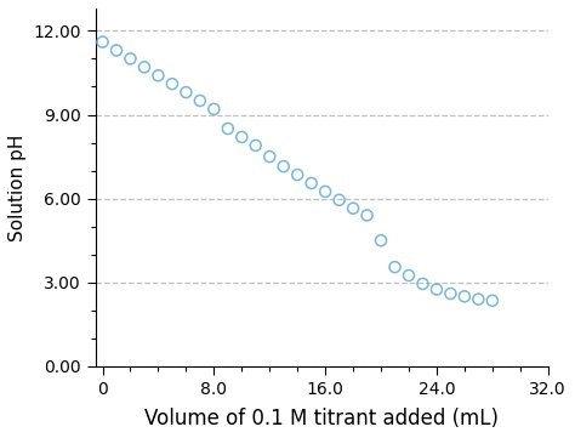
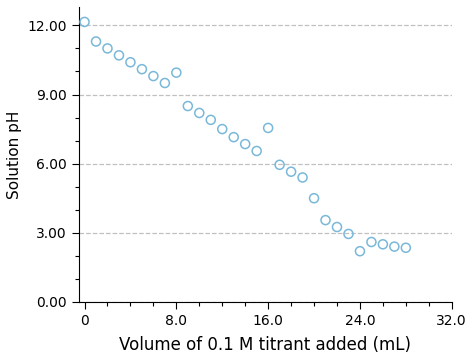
0: 11.60 -> 12.15
8.0: 9.20 -> 9.95
16.0: 6.25 -> 7.55
24.0: 2.75 -> 2.20
